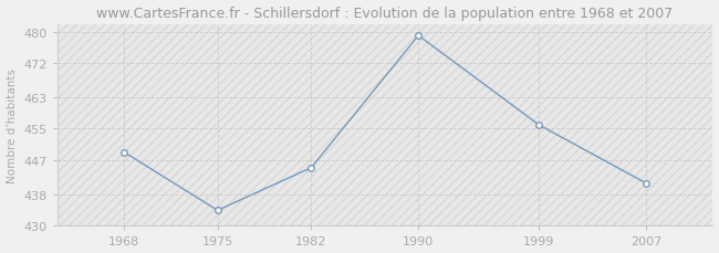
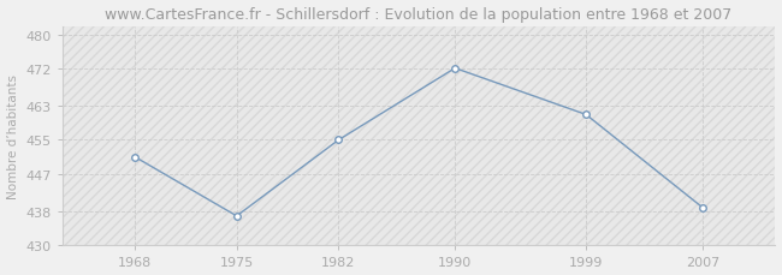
1968: 449 -> 451
1975: 434 -> 437
1982: 445 -> 455
1990: 479 -> 472
1999: 456 -> 461
2007: 441 -> 439
